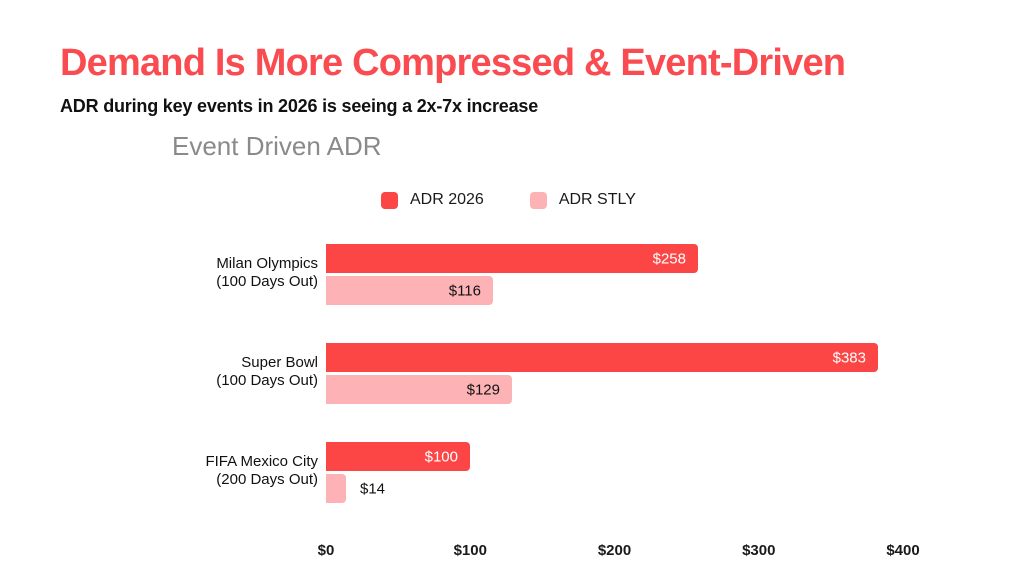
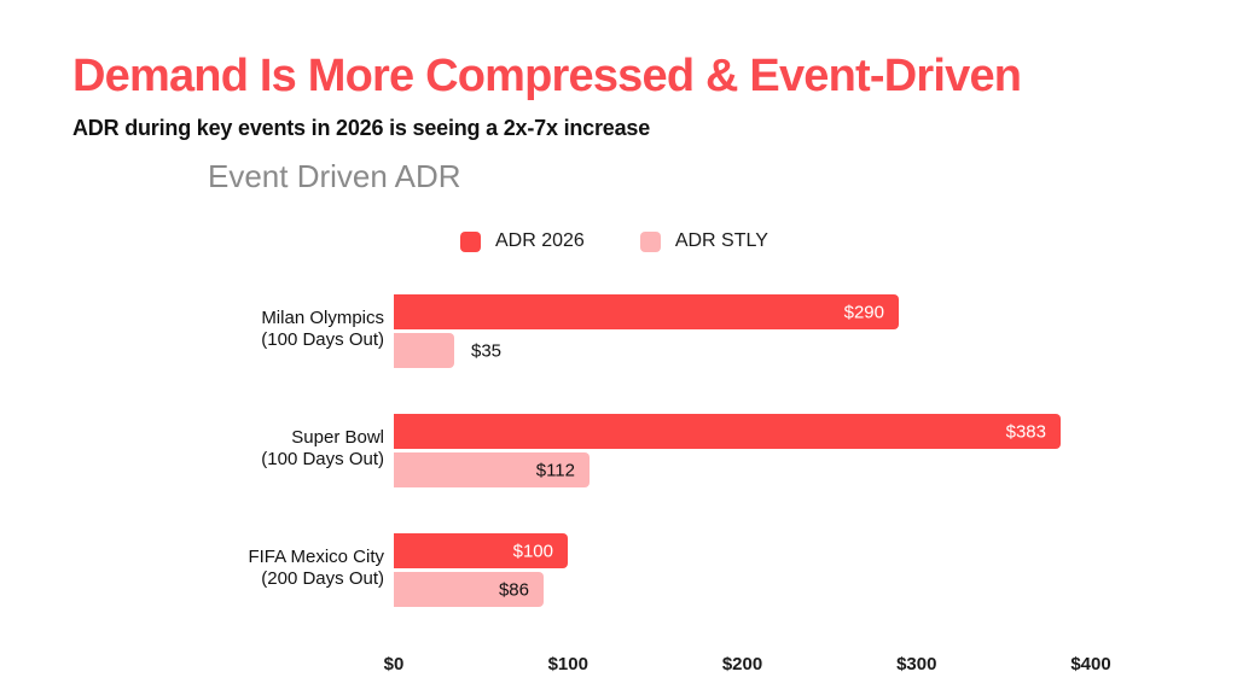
ADR 2026/Milan Olympics (100 Days Out): $258 -> $290
ADR STLY/Milan Olympics (100 Days Out): $116 -> $35
ADR STLY/Super Bowl (100 Days Out): $129 -> $112
ADR STLY/FIFA Mexico City (200 Days Out): $14 -> $86
